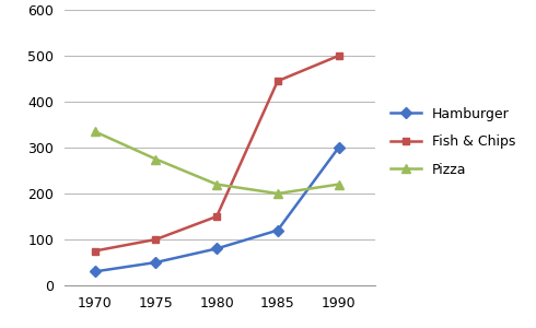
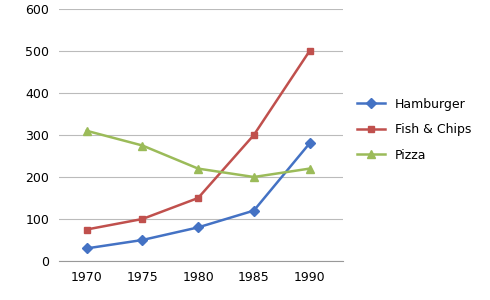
Pizza/1970: 335 -> 310
Fish & Chips/1985: 445 -> 300
Hamburger/1990: 300 -> 280
